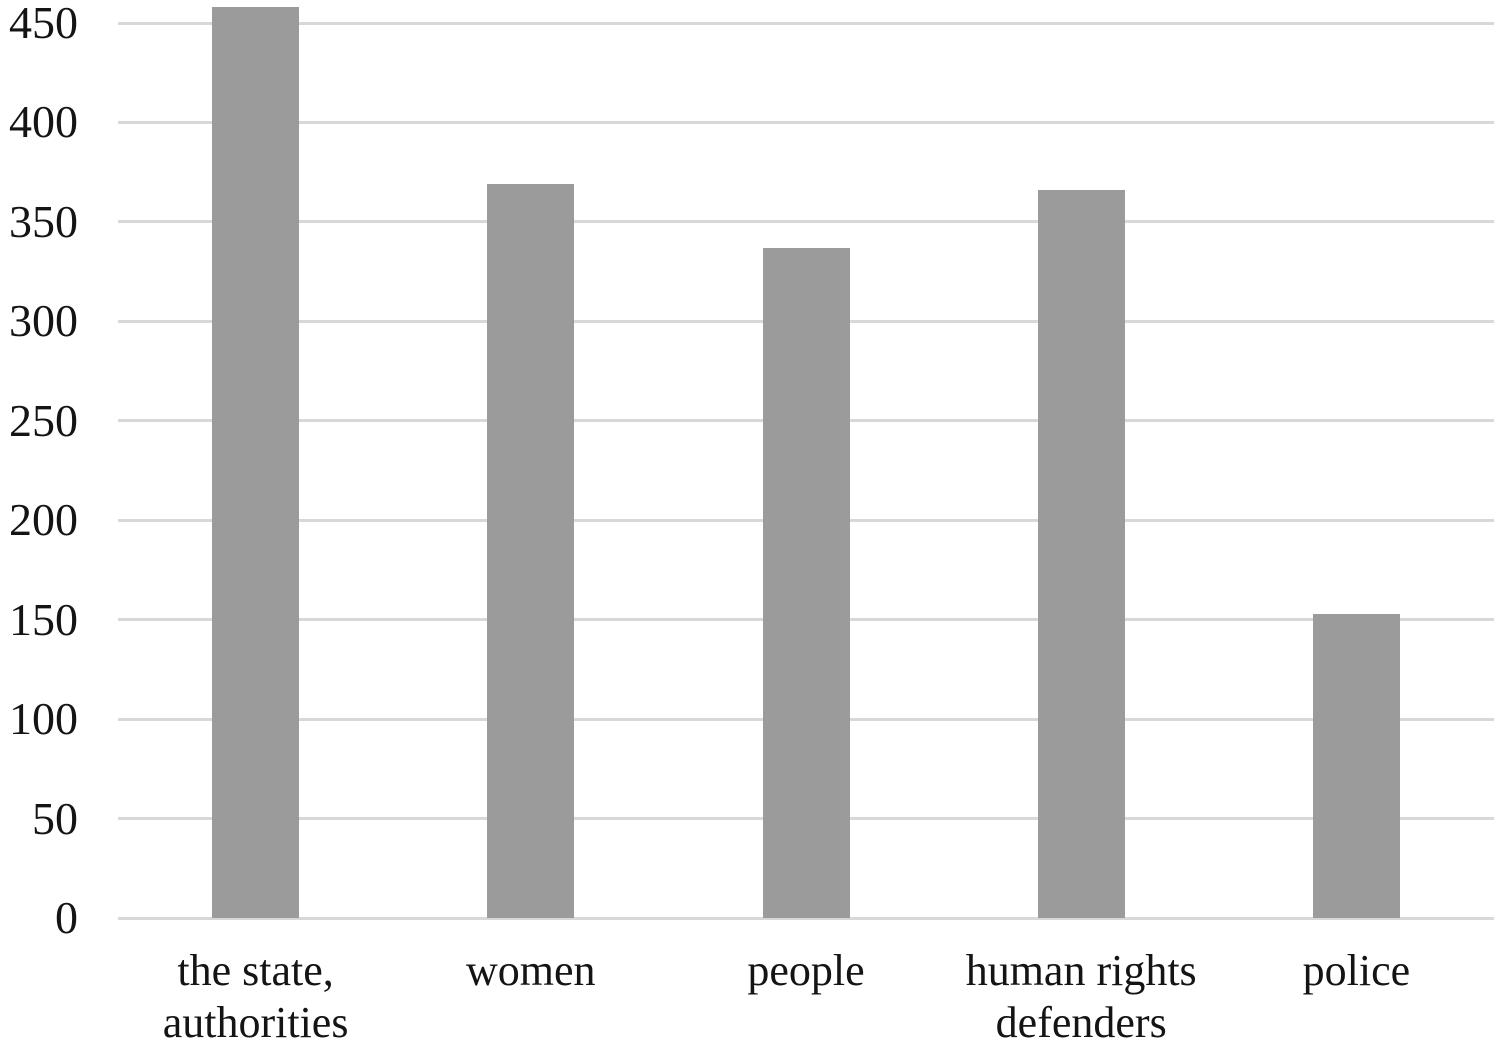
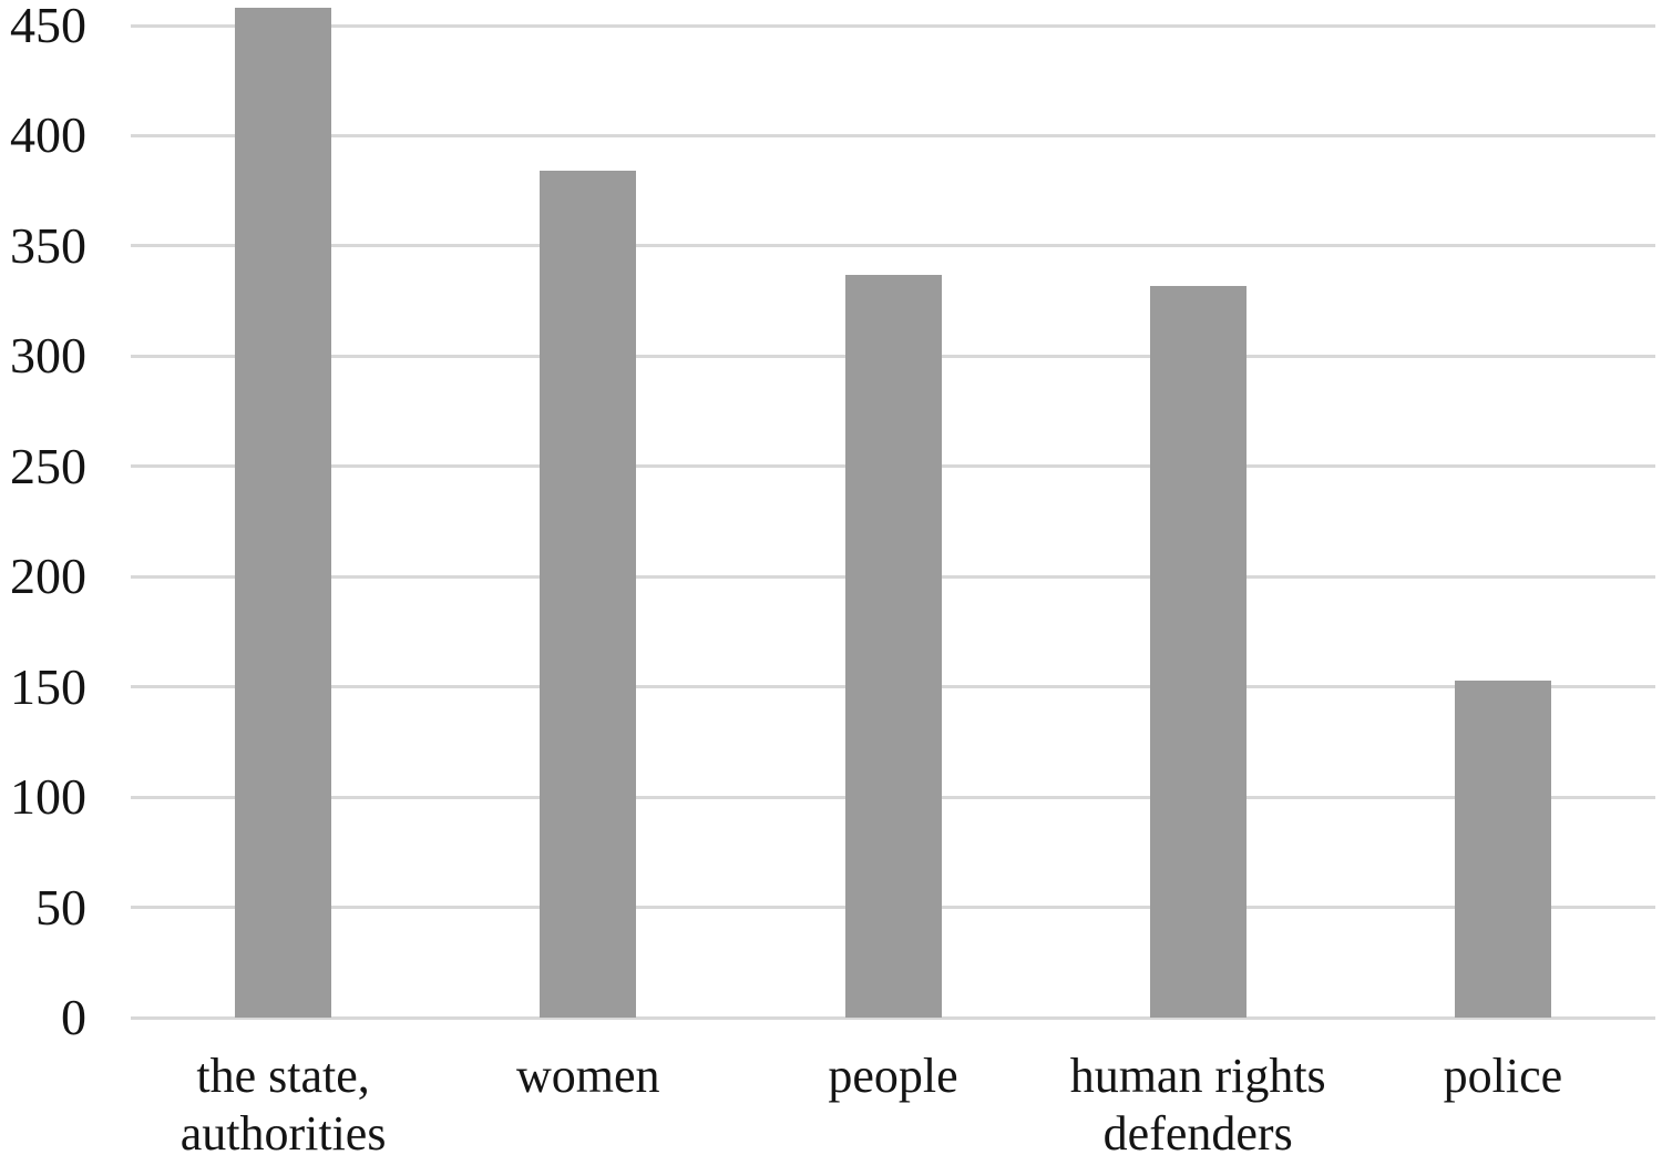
women: 369 -> 384
human rights defenders: 366 -> 332
